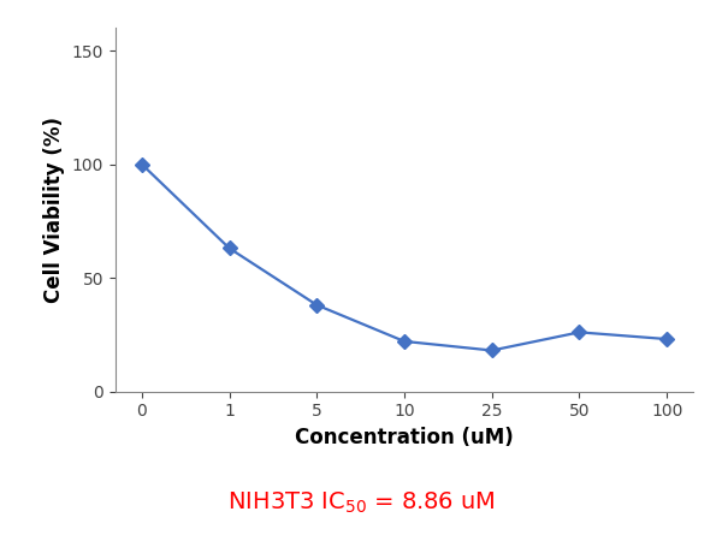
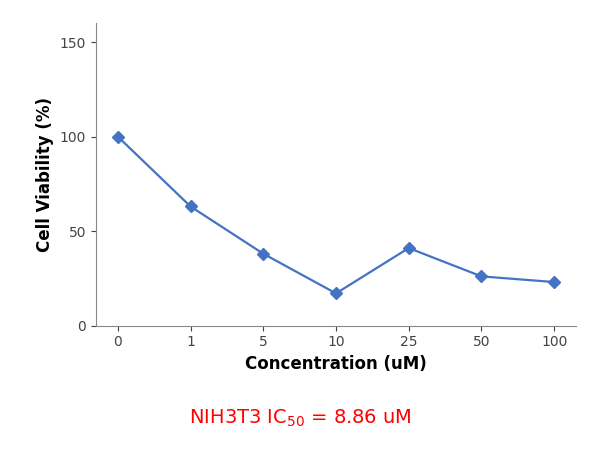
10: 22 -> 17
25: 18 -> 41
